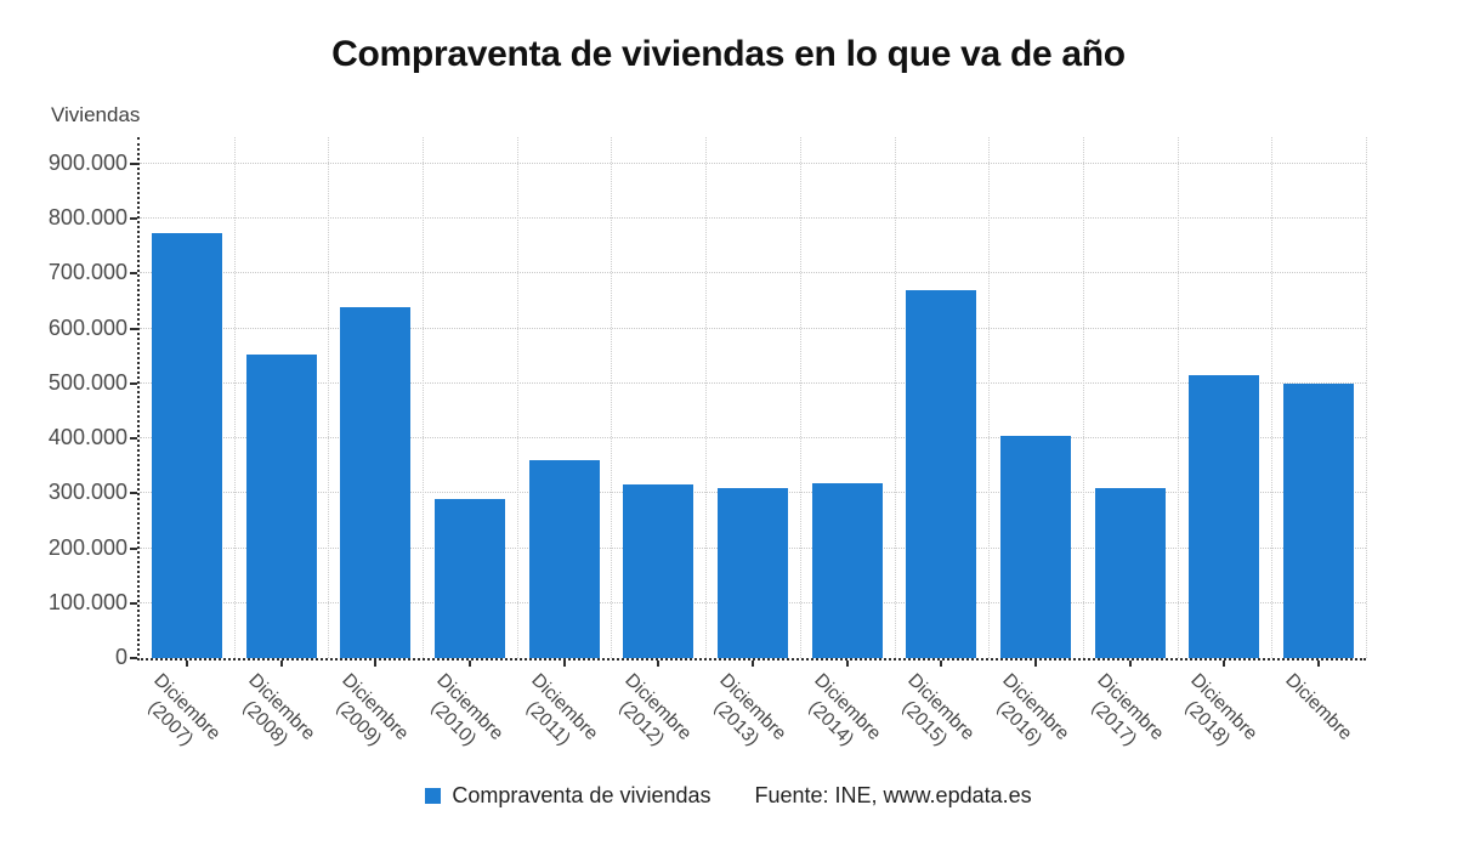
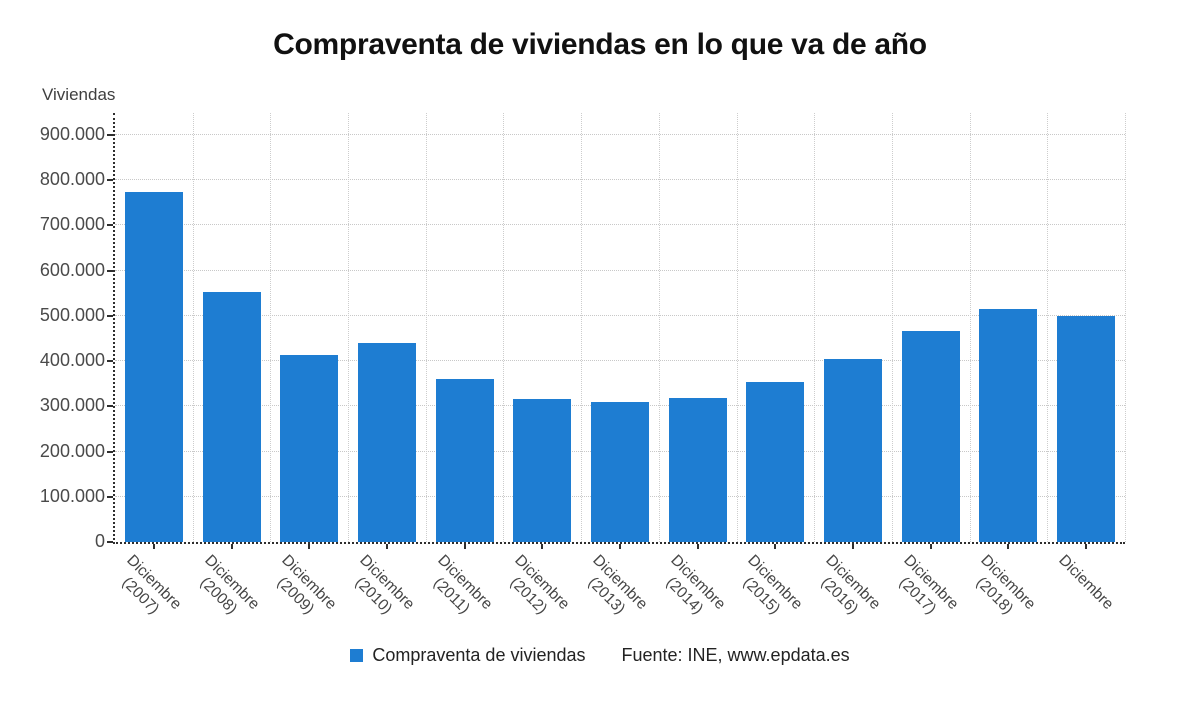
Diciembre (2009): 640000 -> 410000
Diciembre (2010): 290000 -> 440000
Diciembre (2015): 670000 -> 350000
Diciembre (2017): 310000 -> 470000
